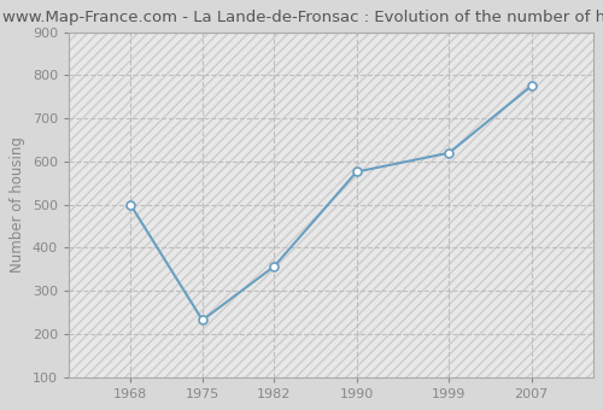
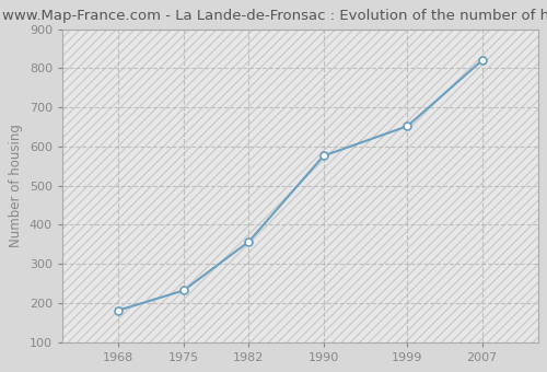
1968: 500 -> 181
1999: 620 -> 652
2007: 775 -> 820
